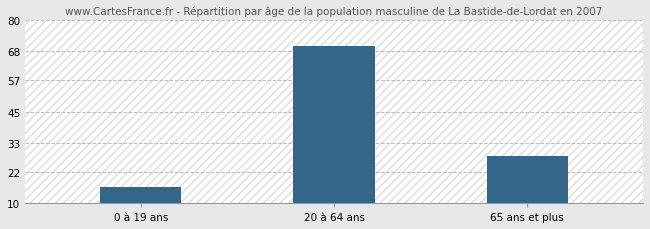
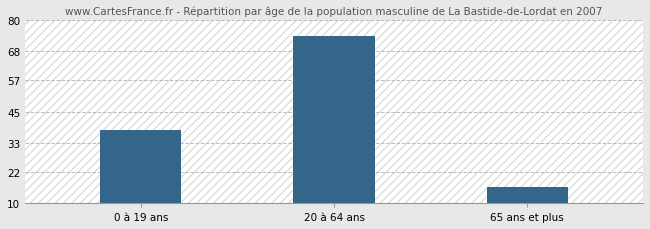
0 à 19 ans: 16 -> 38
20 à 64 ans: 70 -> 74
65 ans et plus: 28 -> 16
